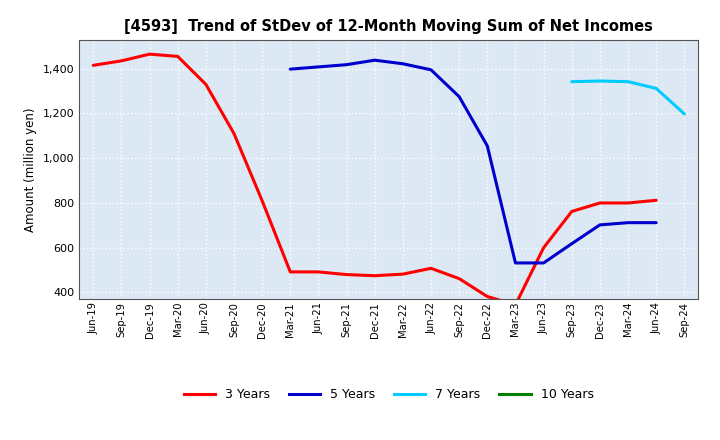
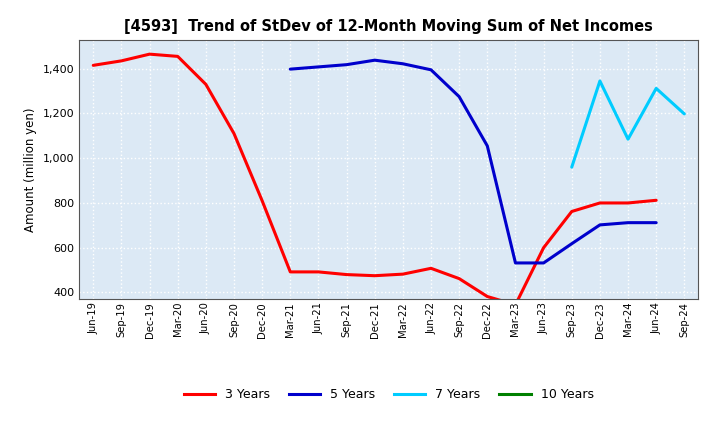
7 Years/Sep-23: 1,342 -> 960
7 Years/Mar-24: 1,342 -> 1,085
